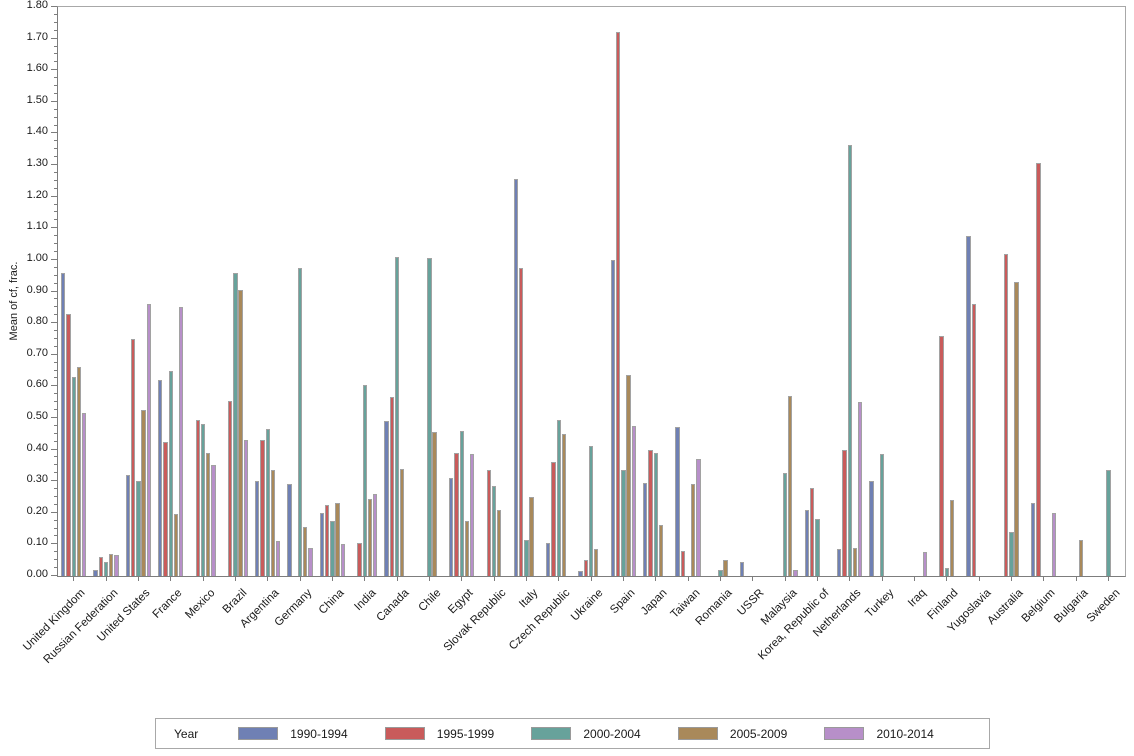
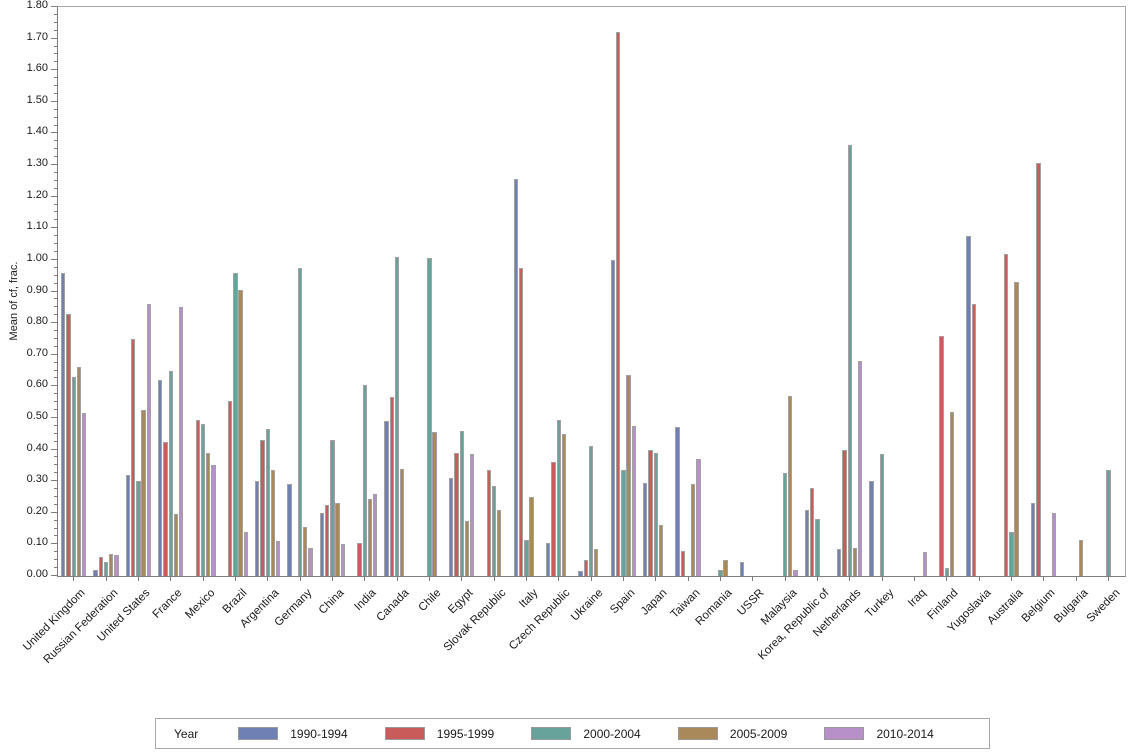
2010-2014/Brazil: 0.43 -> 0.14
2000-2004/China: 0.17 -> 0.43
2010-2014/Netherlands: 0.55 -> 0.68
2005-2009/Finland: 0.24 -> 0.52
